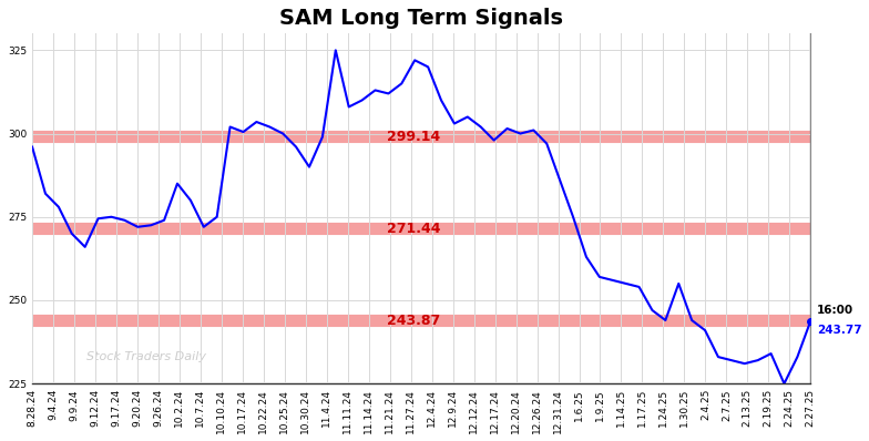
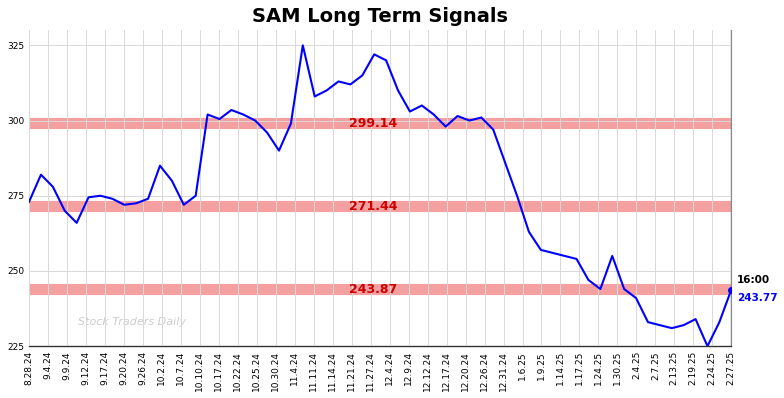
8.28.24: 296.0 -> 273.0
